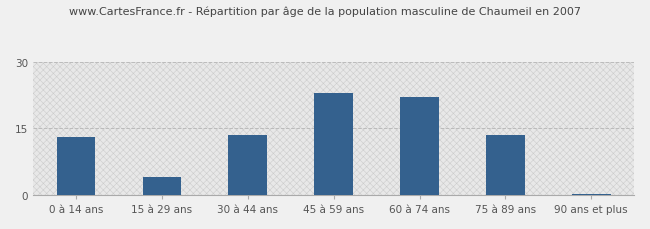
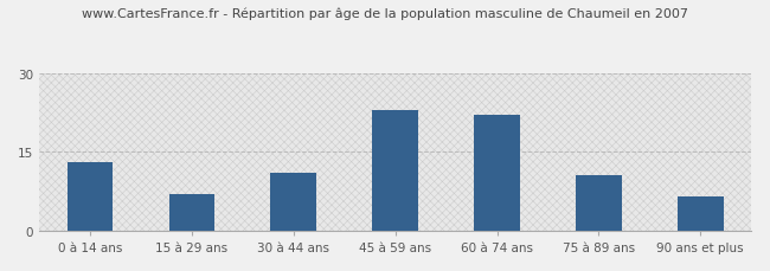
15 à 29 ans: 4.0 -> 7.0
30 à 44 ans: 13.5 -> 11.0
75 à 89 ans: 13.5 -> 10.5
90 ans et plus: 0.3 -> 6.5
